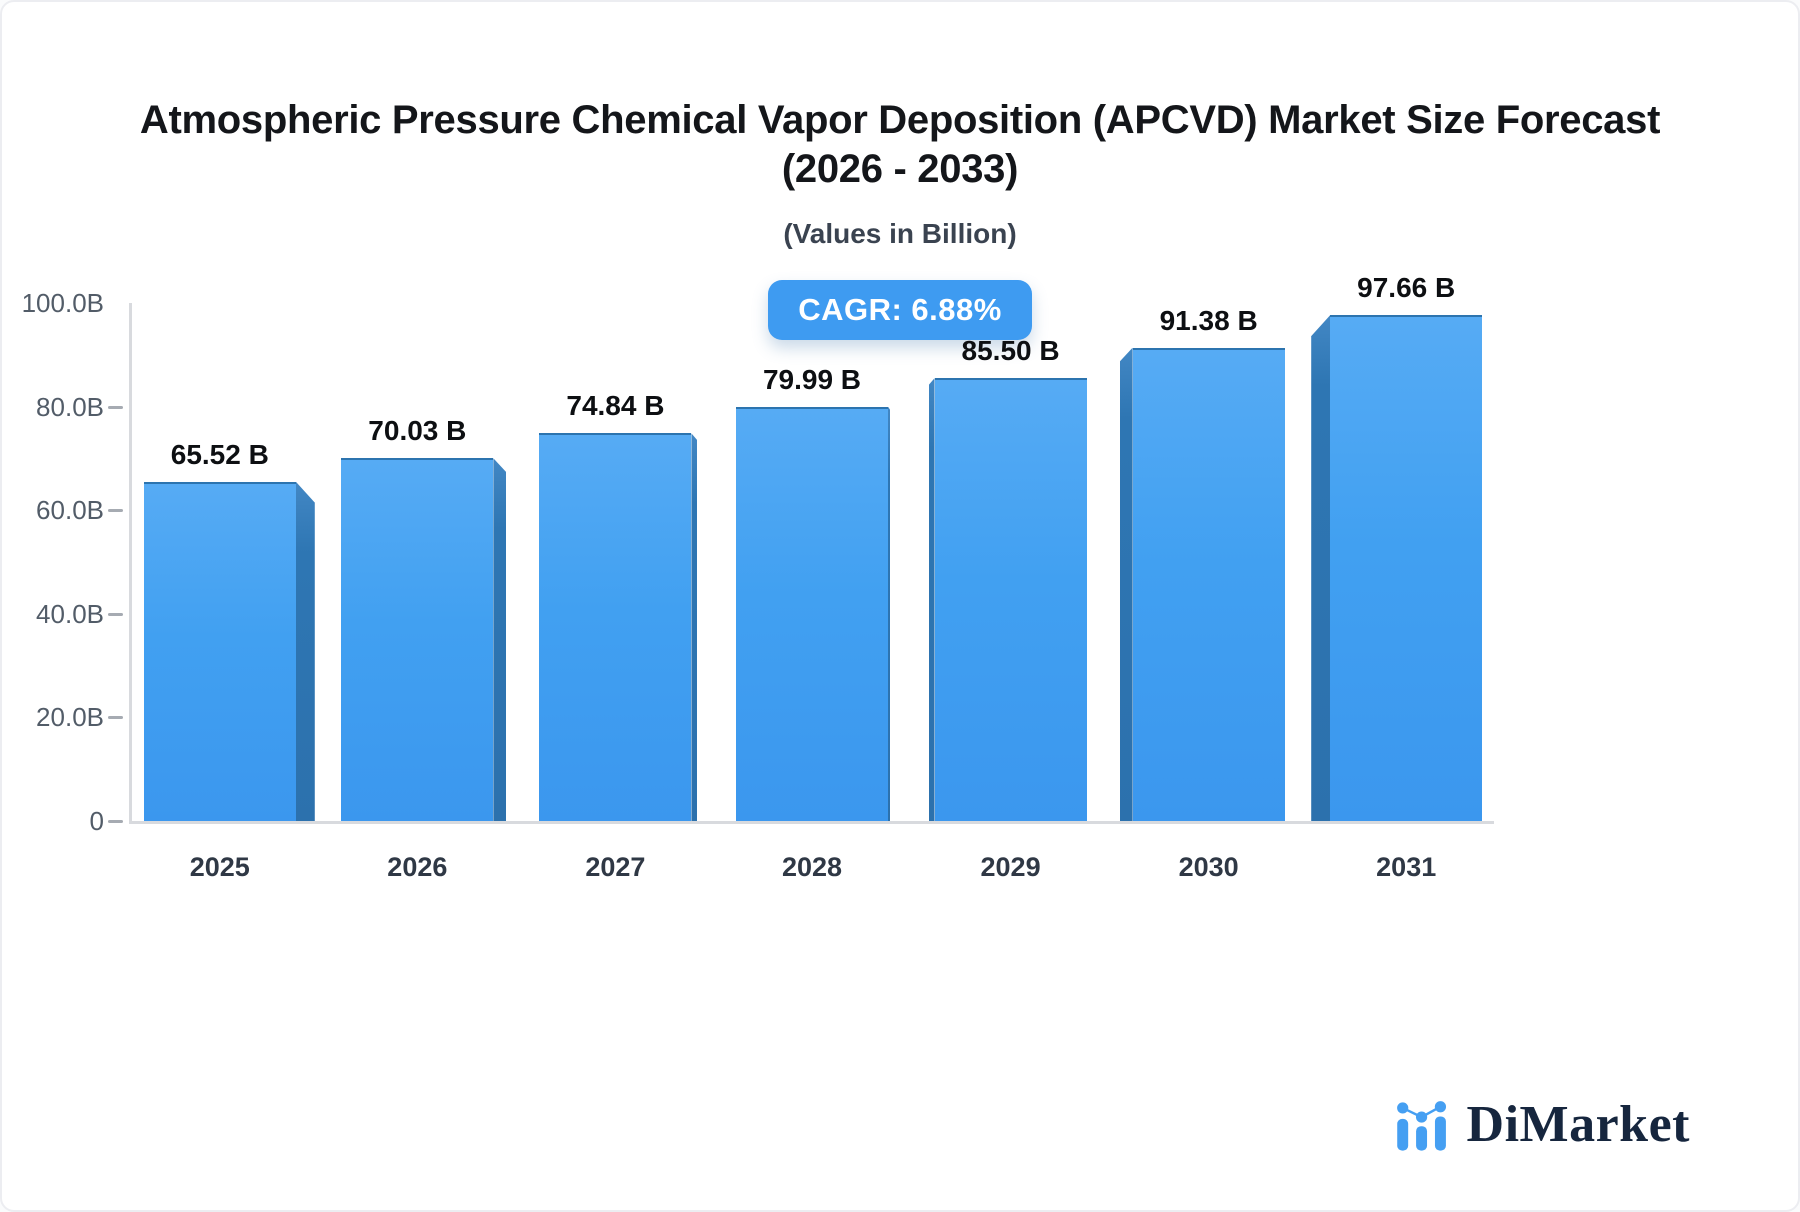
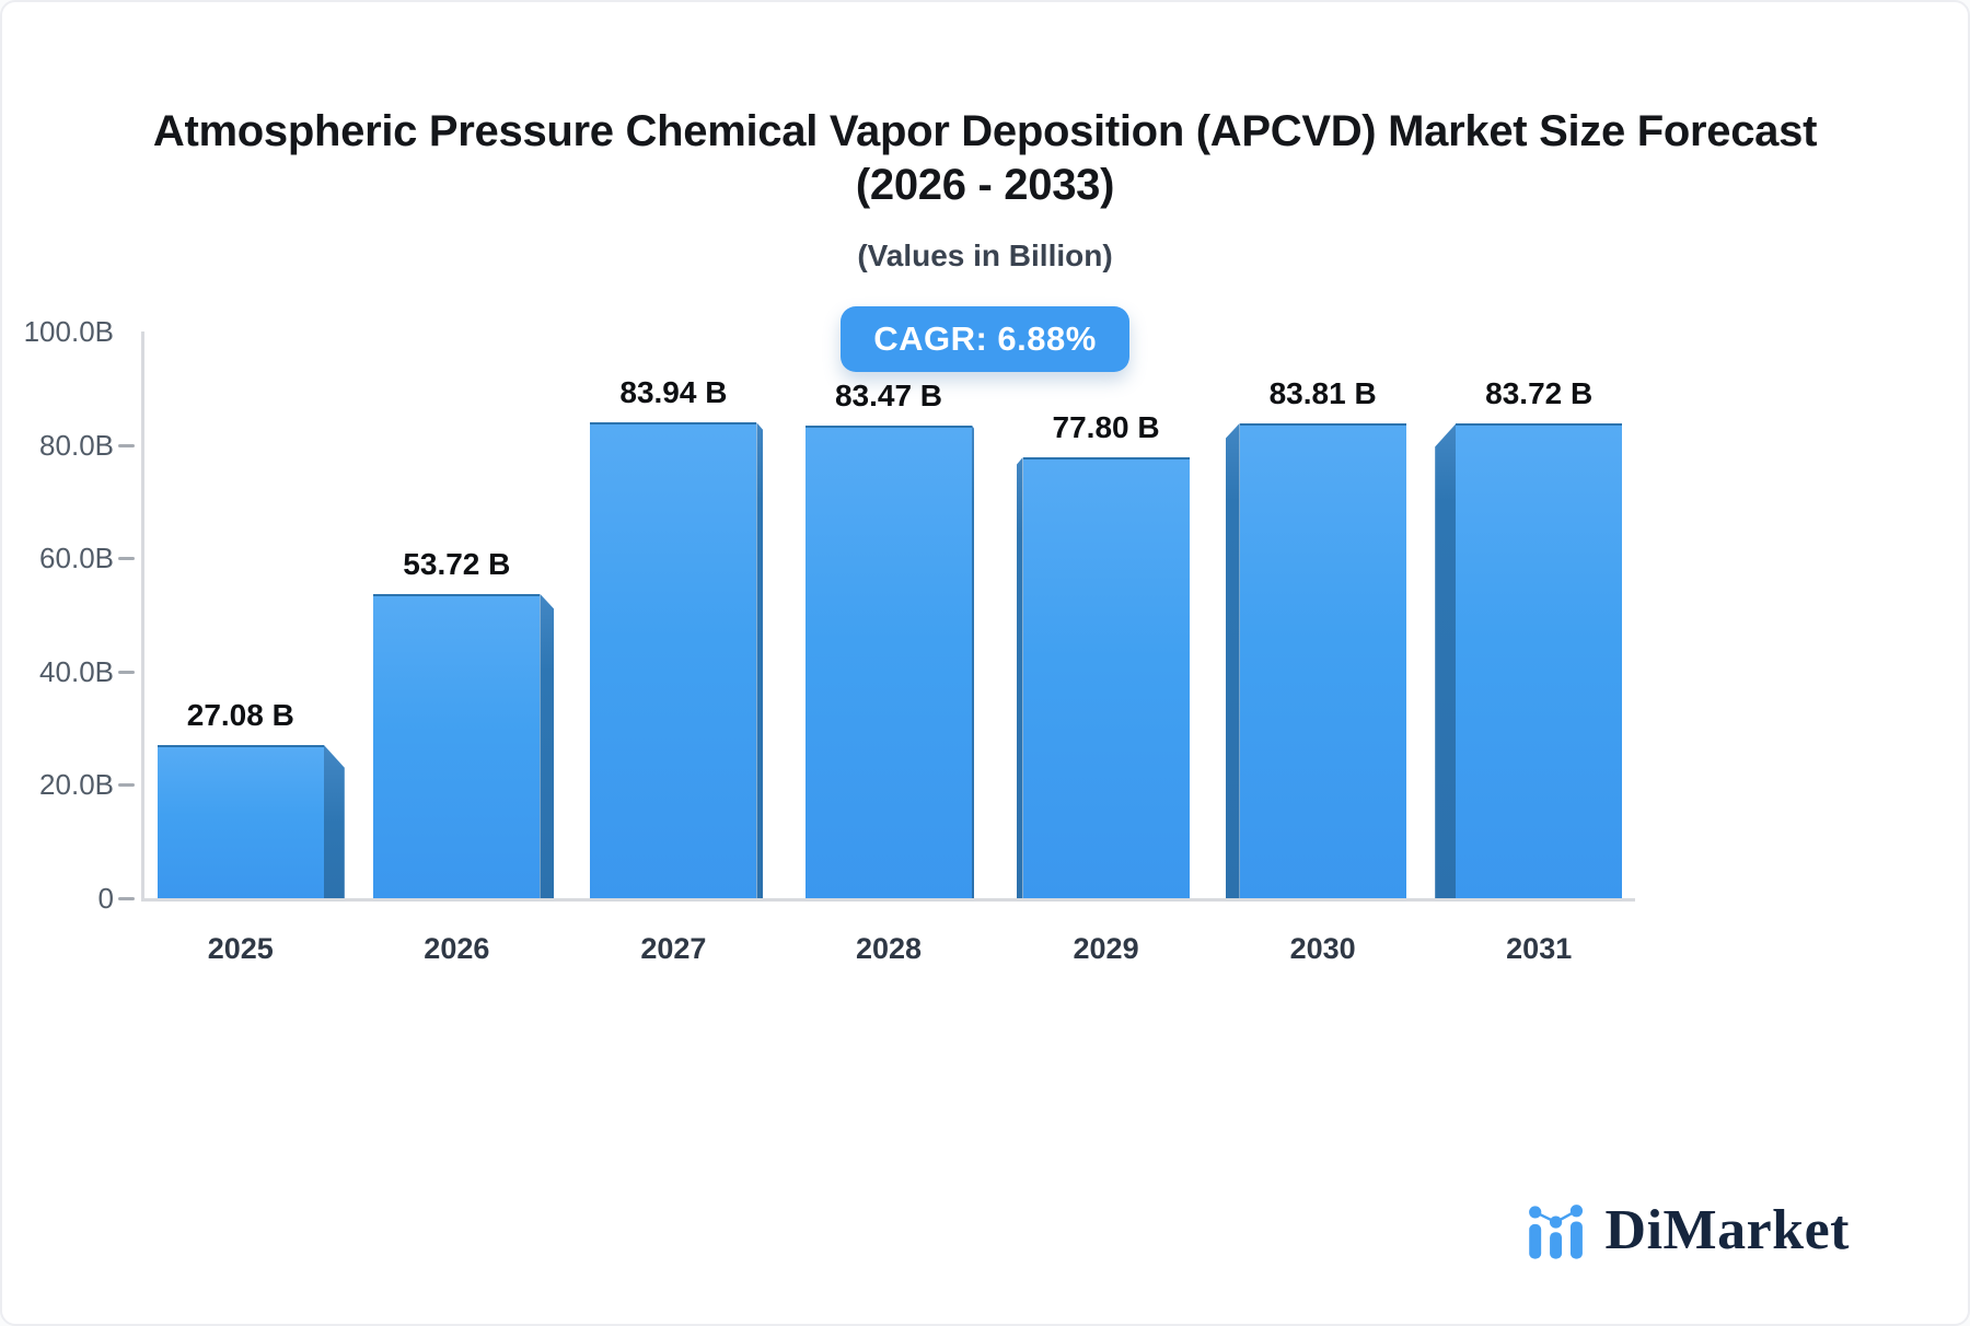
2025: 65.52 -> 27.08
2026: 70.03 -> 53.72
2027: 74.84 -> 83.94
2028: 79.99 -> 83.47
2029: 85.50 -> 77.80
2030: 91.38 -> 83.81
2031: 97.66 -> 83.72
